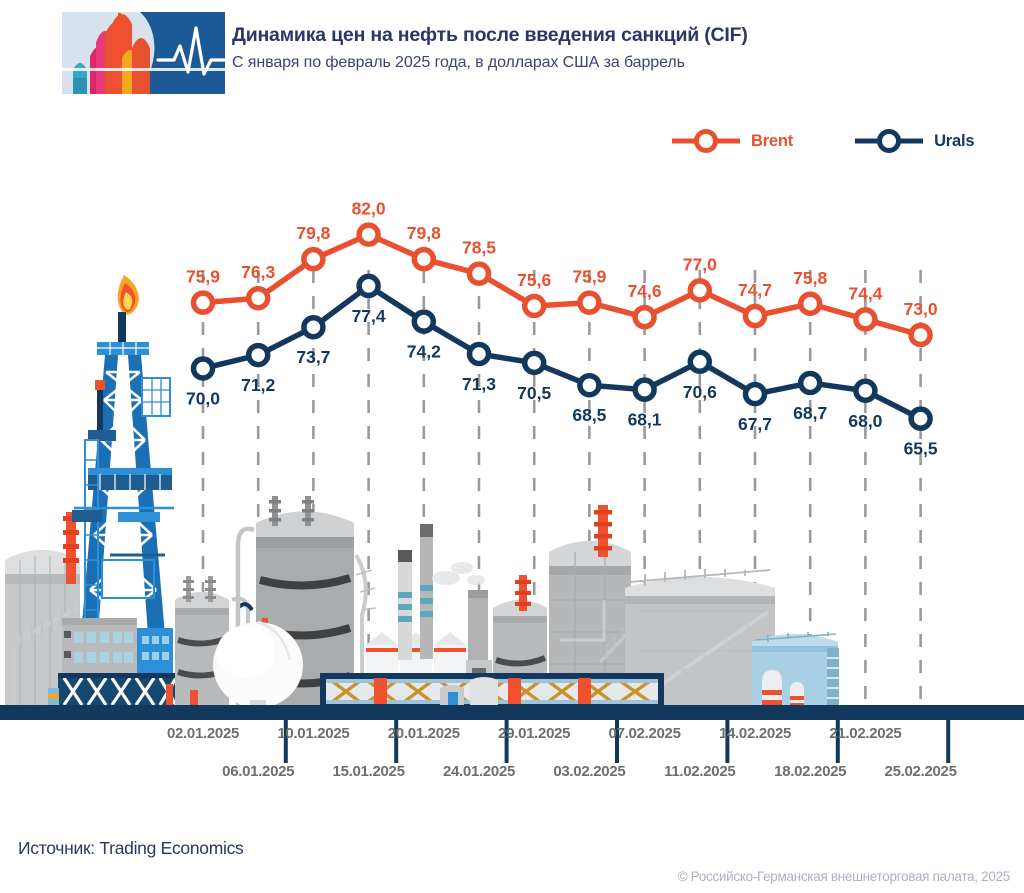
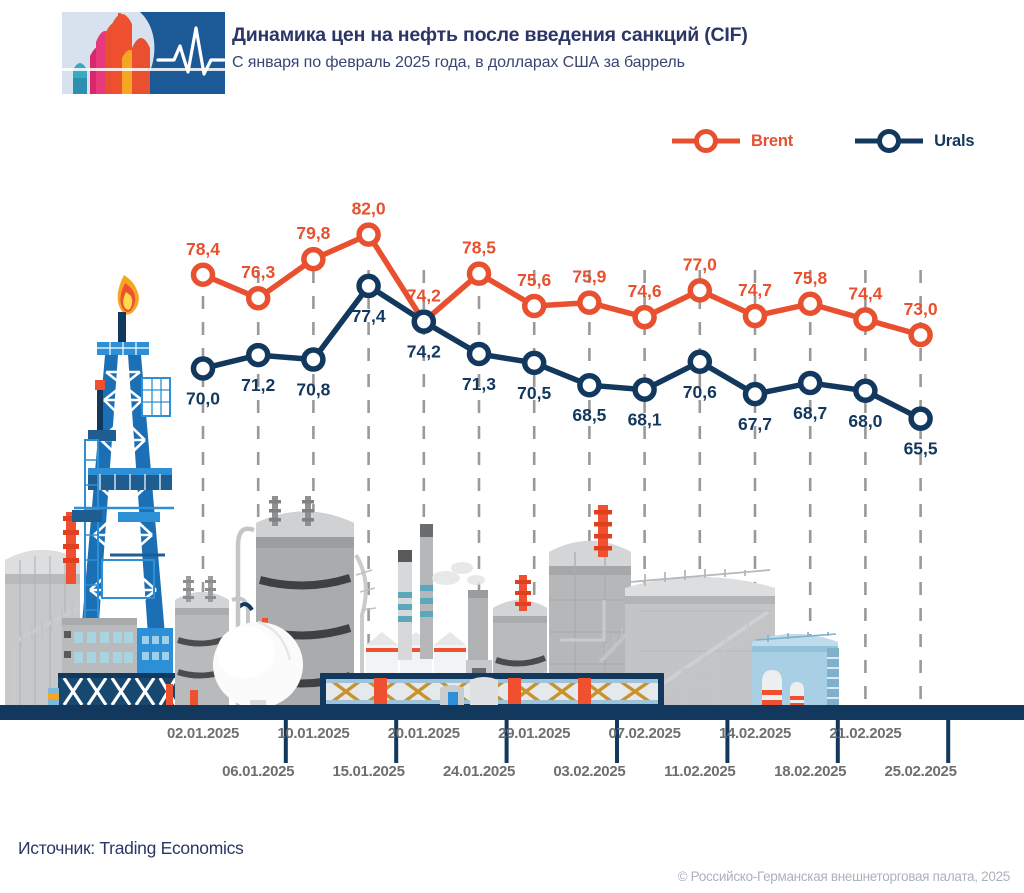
Brent/02.01.2025: 75,9 -> 78,4
Urals/10.01.2025: 73,7 -> 70,8
Brent/20.01.2025: 79,8 -> 74,2
